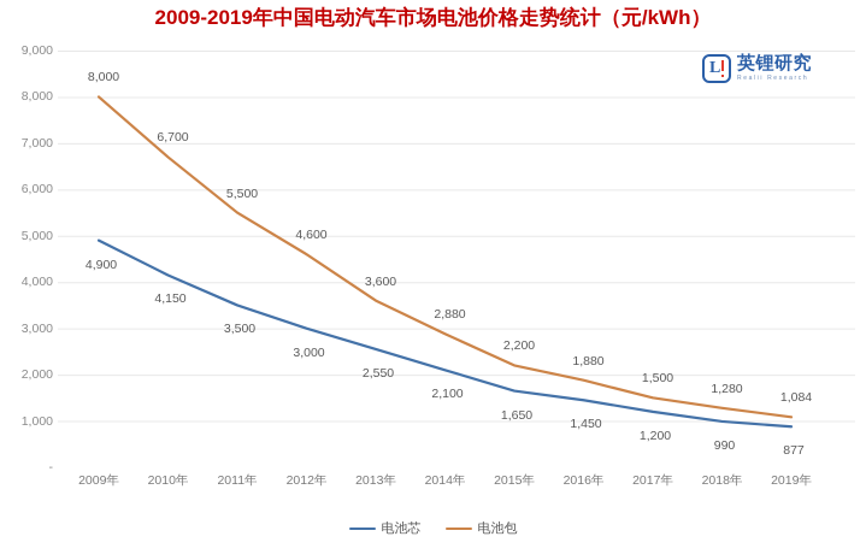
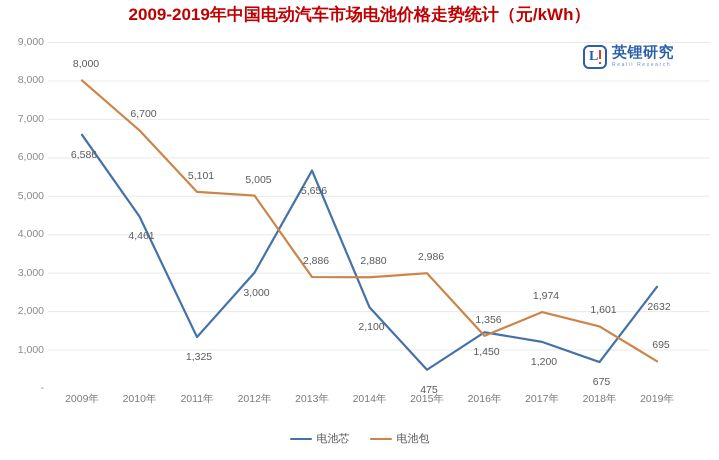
电池芯/2009年: 4,900 -> 6,586
电池芯/2010年: 4,150 -> 4,461
电池芯/2011年: 3,500 -> 1,325
电池包/2011年: 5,500 -> 5,101
电池包/2012年: 4,600 -> 5,005
电池芯/2013年: 2,550 -> 5,656
电池包/2013年: 3,600 -> 2,886
电池芯/2015年: 1,650 -> 475
电池包/2015年: 2,200 -> 2,986
电池包/2016年: 1,880 -> 1,356
电池包/2017年: 1,500 -> 1,974
电池芯/2018年: 990 -> 675
电池包/2018年: 1,280 -> 1,601
电池芯/2019年: 877 -> 2632
电池包/2019年: 1,084 -> 695
